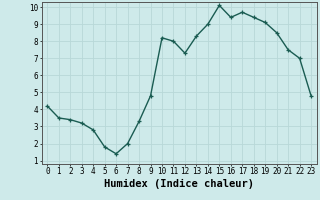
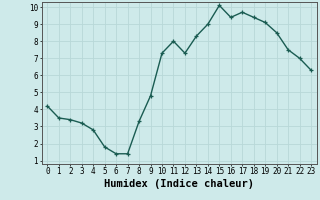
7: 2.0 -> 1.4
10: 8.2 -> 7.3
23: 4.8 -> 6.3
